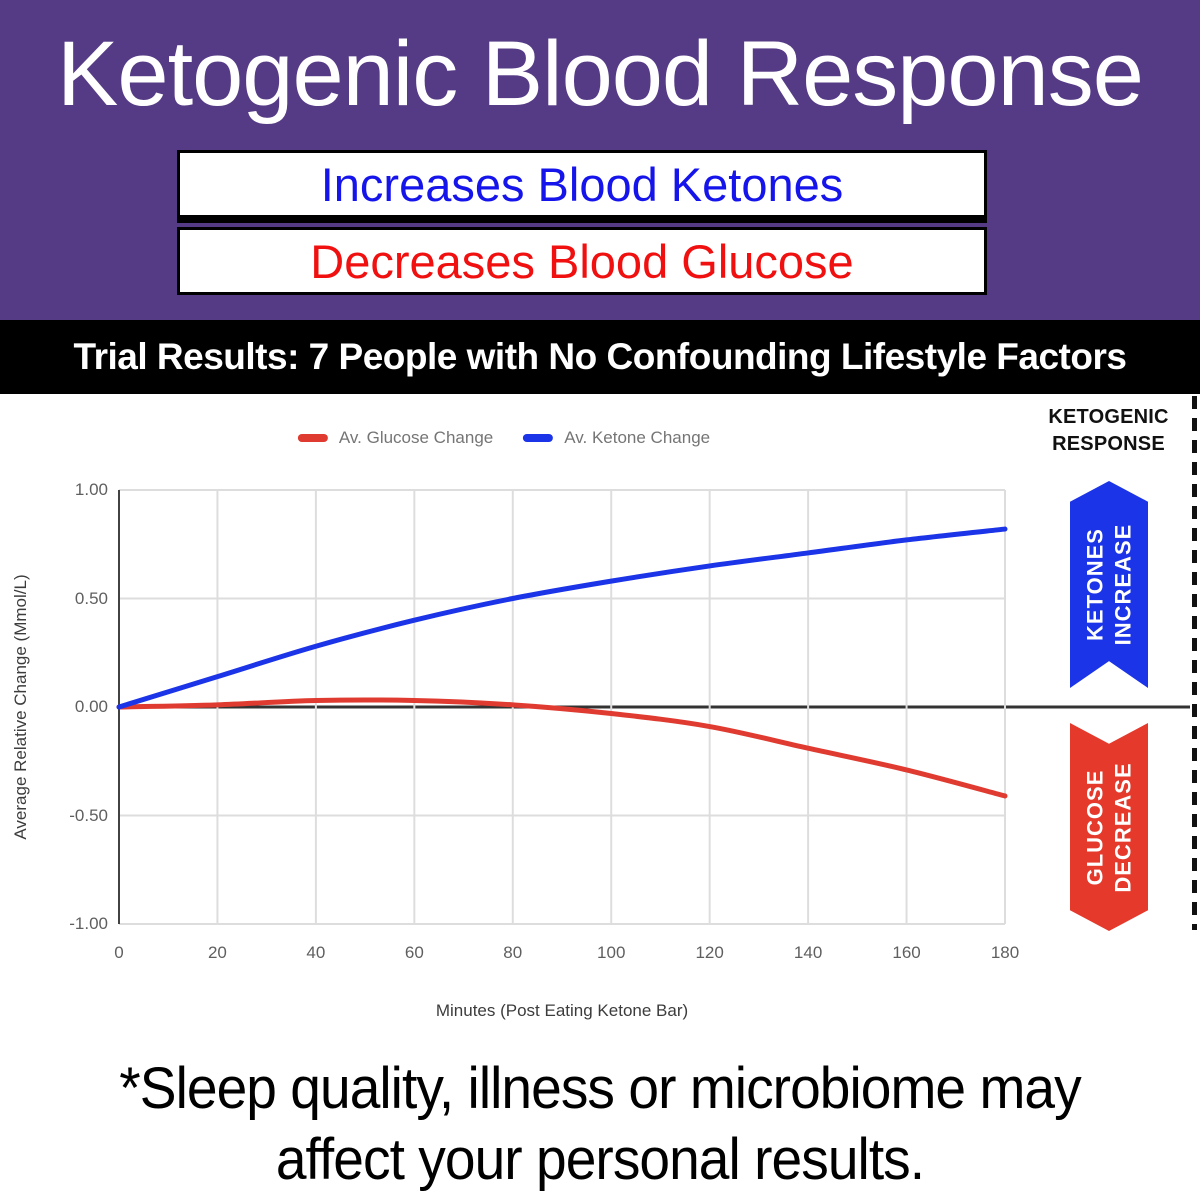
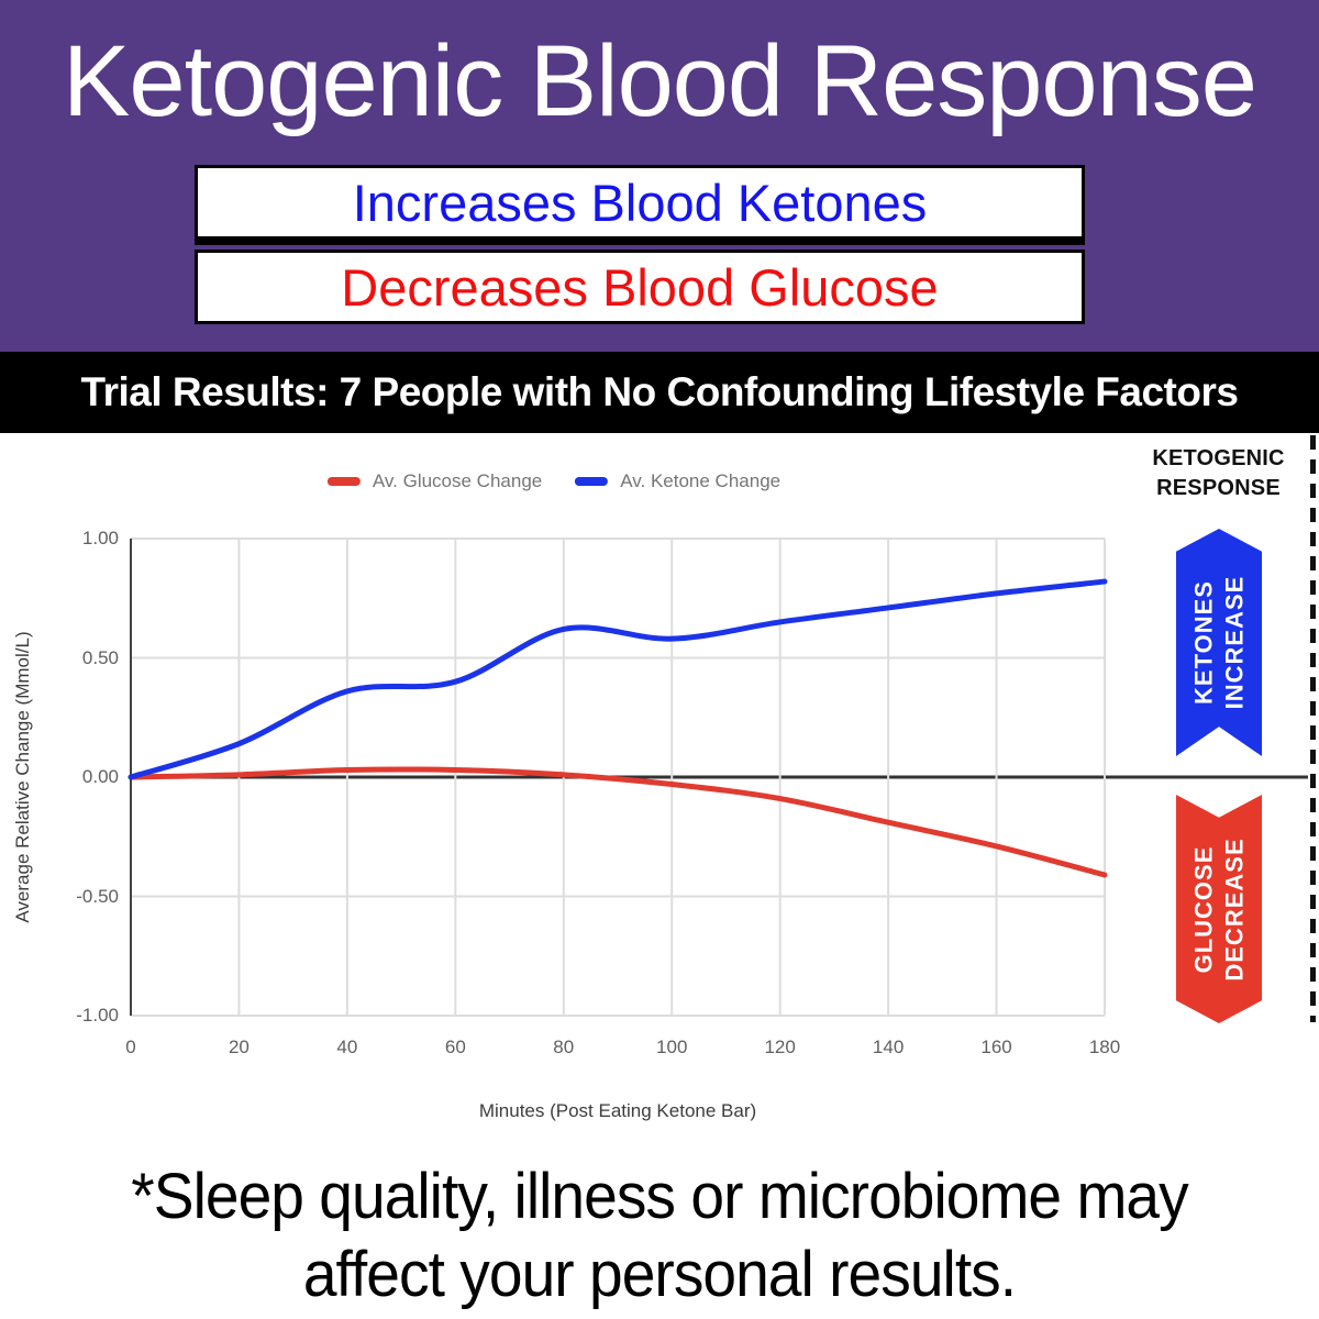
Av. Ketone Change/40: 0.28 -> 0.36
Av. Ketone Change/80: 0.50 -> 0.62
